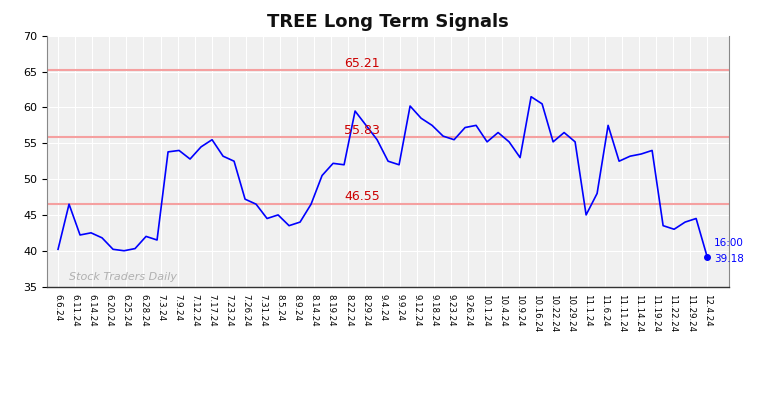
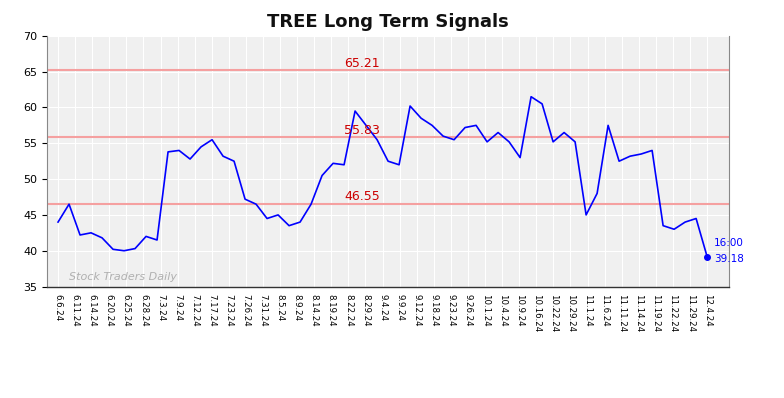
6.6.24: 40.2 -> 44.0
